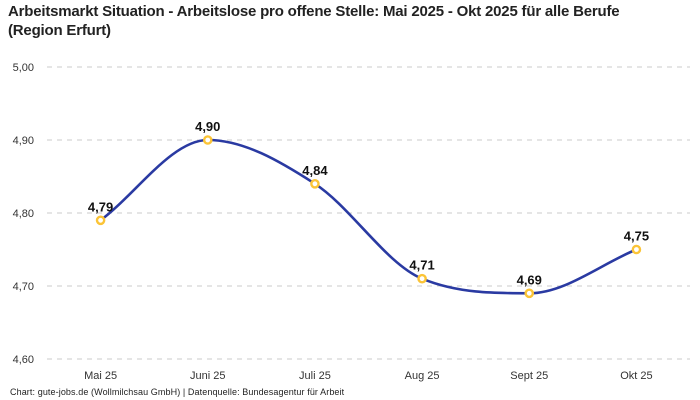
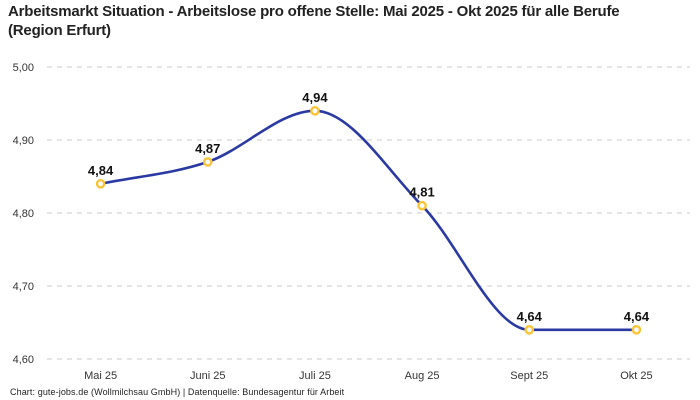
Mai 25: 4,79 -> 4,84
Juni 25: 4,90 -> 4,87
Juli 25: 4,84 -> 4,94
Aug 25: 4,71 -> 4,81
Sept 25: 4,69 -> 4,64
Okt 25: 4,75 -> 4,64
